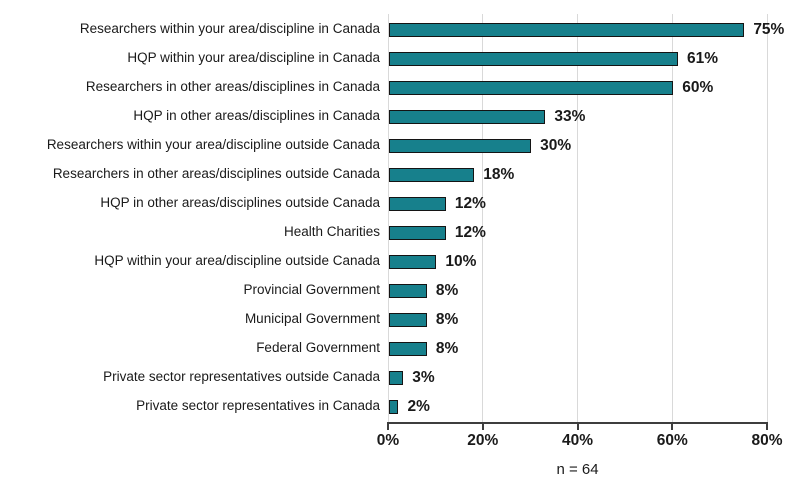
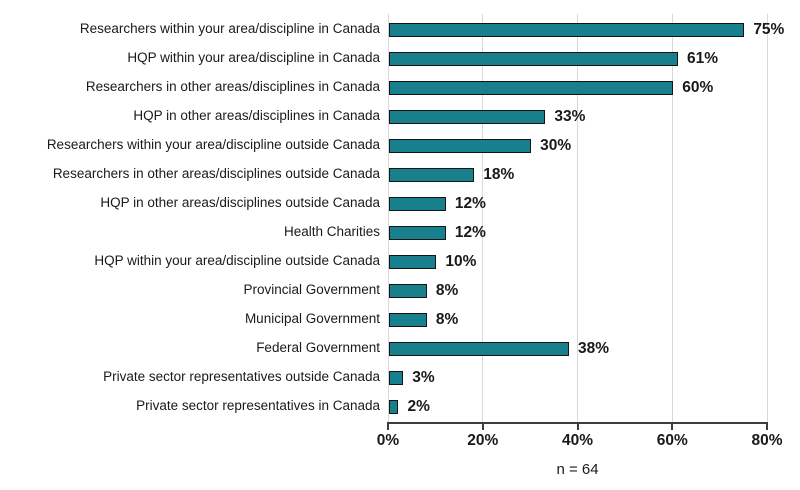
Federal Government: 8% -> 38%
